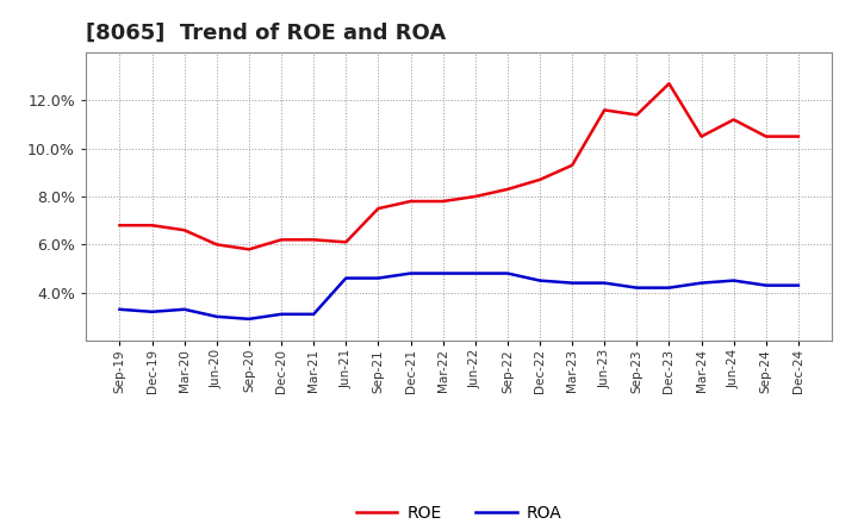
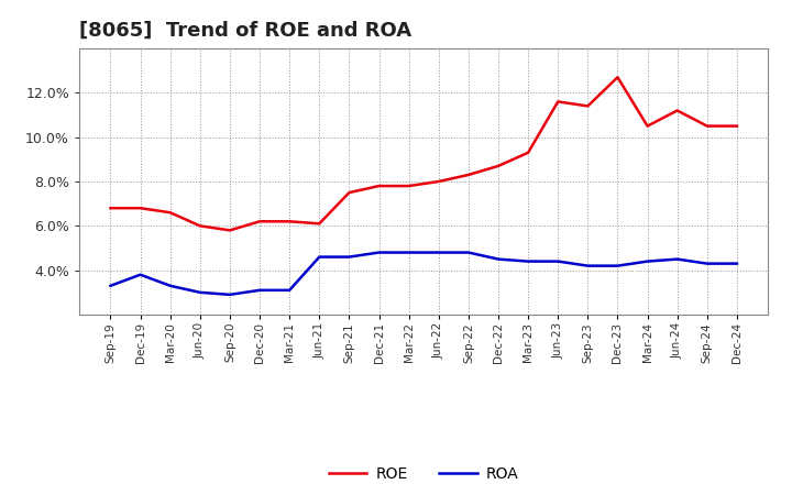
ROA/Dec-19: 3.2% -> 3.8%
